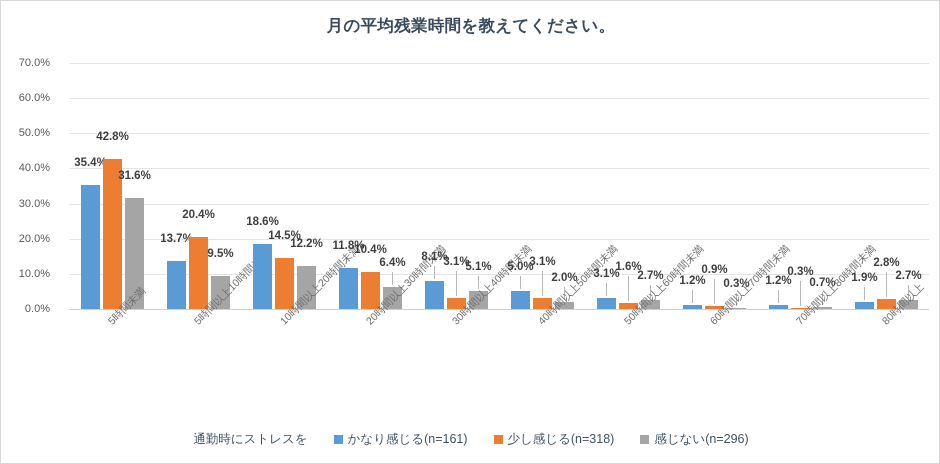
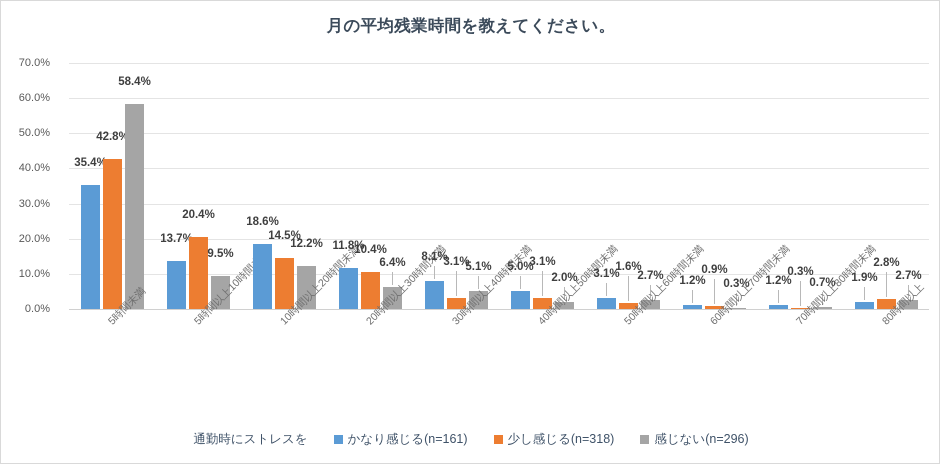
感じない(n=296)/5時間未満: 31.6% -> 58.4%
